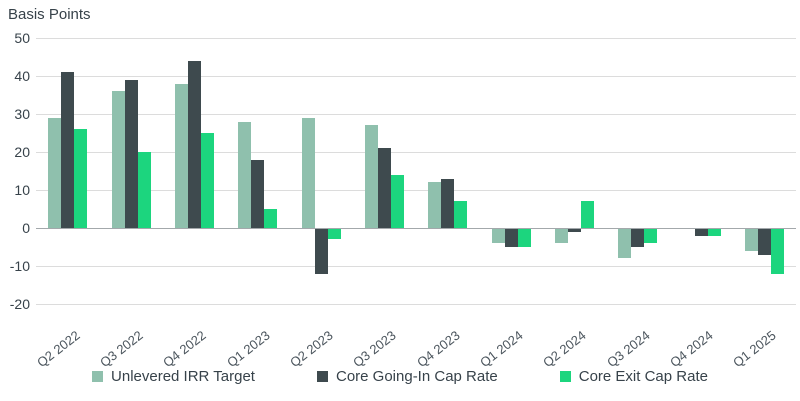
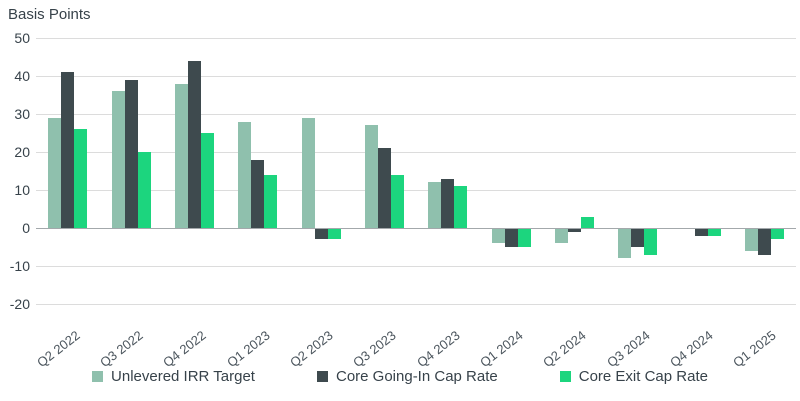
Core Exit Cap Rate/Q1 2023: 5 -> 14
Core Going-In Cap Rate/Q2 2023: -12 -> -3
Core Exit Cap Rate/Q4 2023: 7 -> 11
Core Exit Cap Rate/Q2 2024: 7 -> 3
Core Exit Cap Rate/Q3 2024: -4 -> -7
Core Exit Cap Rate/Q1 2025: -12 -> -3
